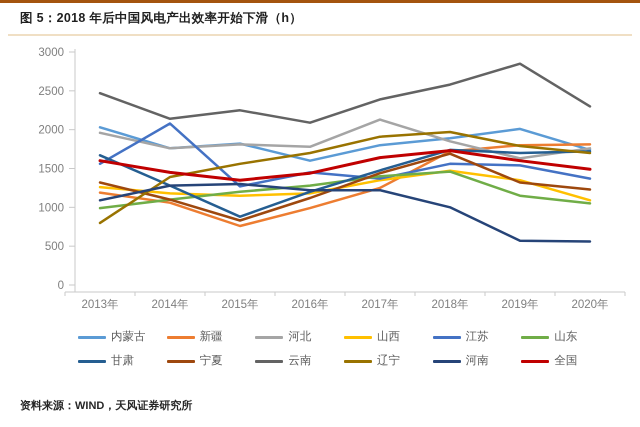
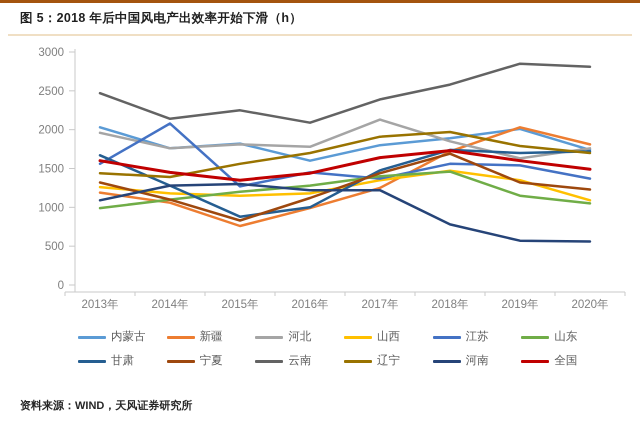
辽宁/2013年: 800 -> 1400
甘肃/2016年: 1200 -> 1000
河南/2018年: 1000 -> 800
新疆/2019年: 1800 -> 2000
云南/2020年: 2300 -> 2800
